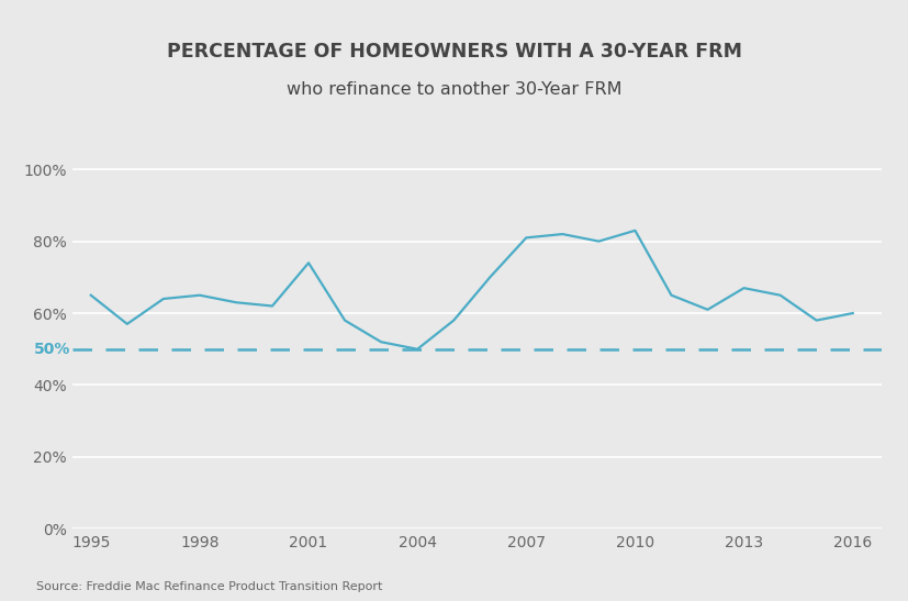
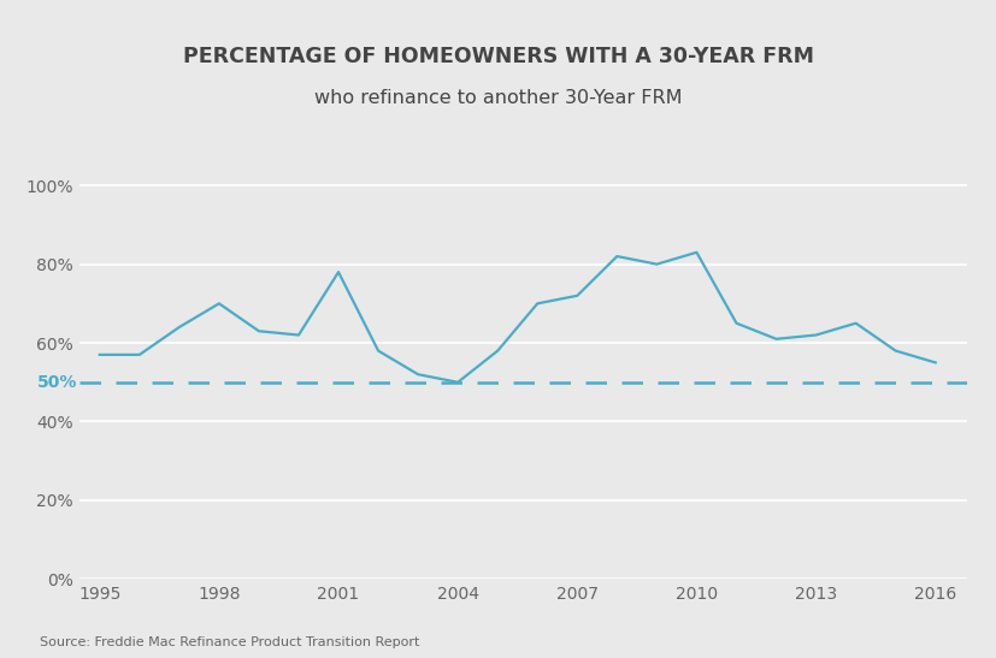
1995: 65% -> 57%
1998: 65% -> 70%
2001: 74% -> 78%
2007: 81% -> 72%
2013: 67% -> 62%
2016: 60% -> 55%
